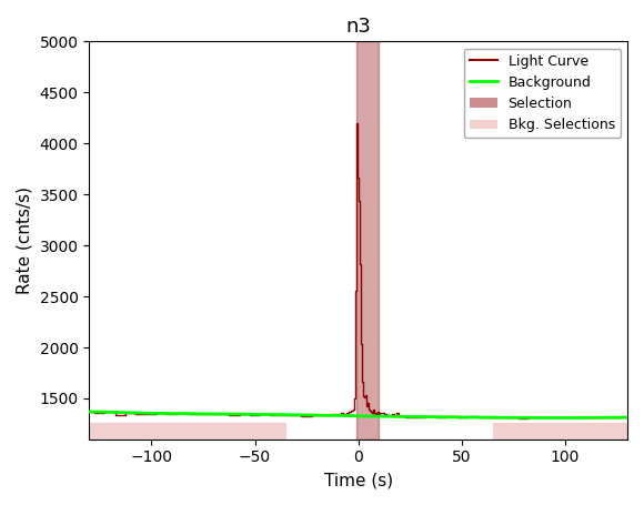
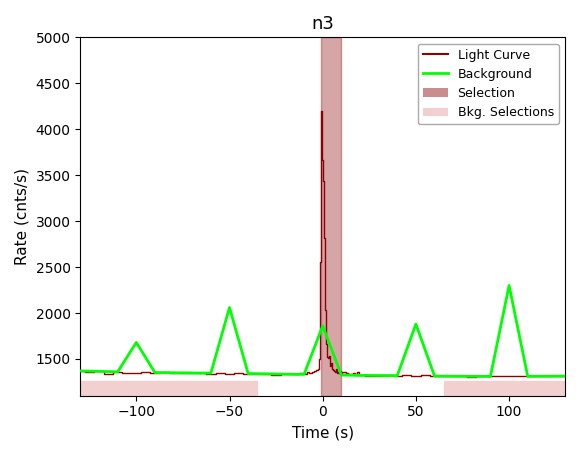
Background/−100: 1360 -> 1680
Background/−50: 1340 -> 2060
Background/0: 1330 -> 1860
Background/50: 1320 -> 1880
Background/100: 1310 -> 2300
